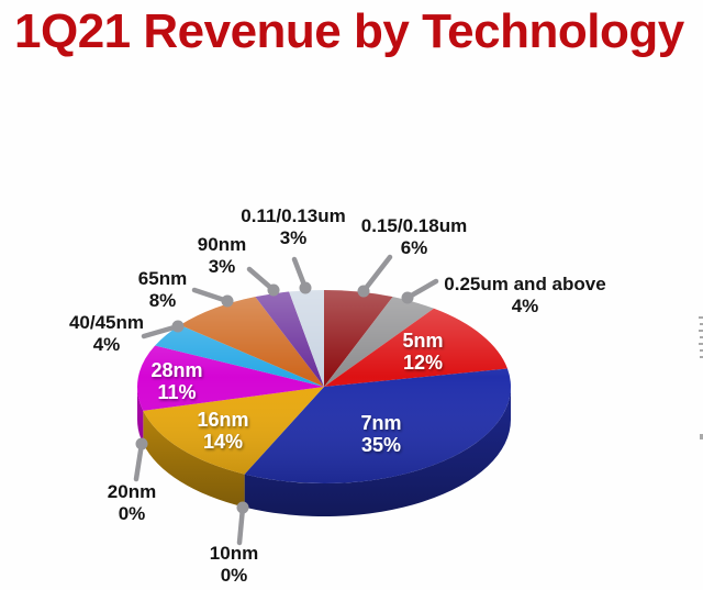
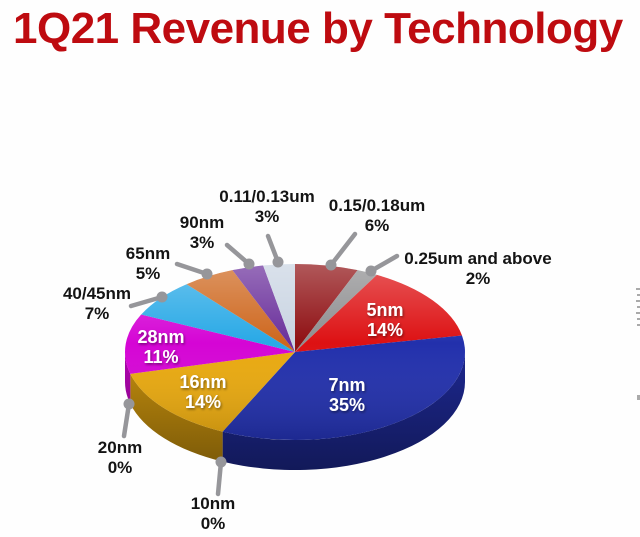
0.25um and above: 4% -> 2%
5nm: 12% -> 14%
40/45nm: 4% -> 7%
65nm: 8% -> 5%
